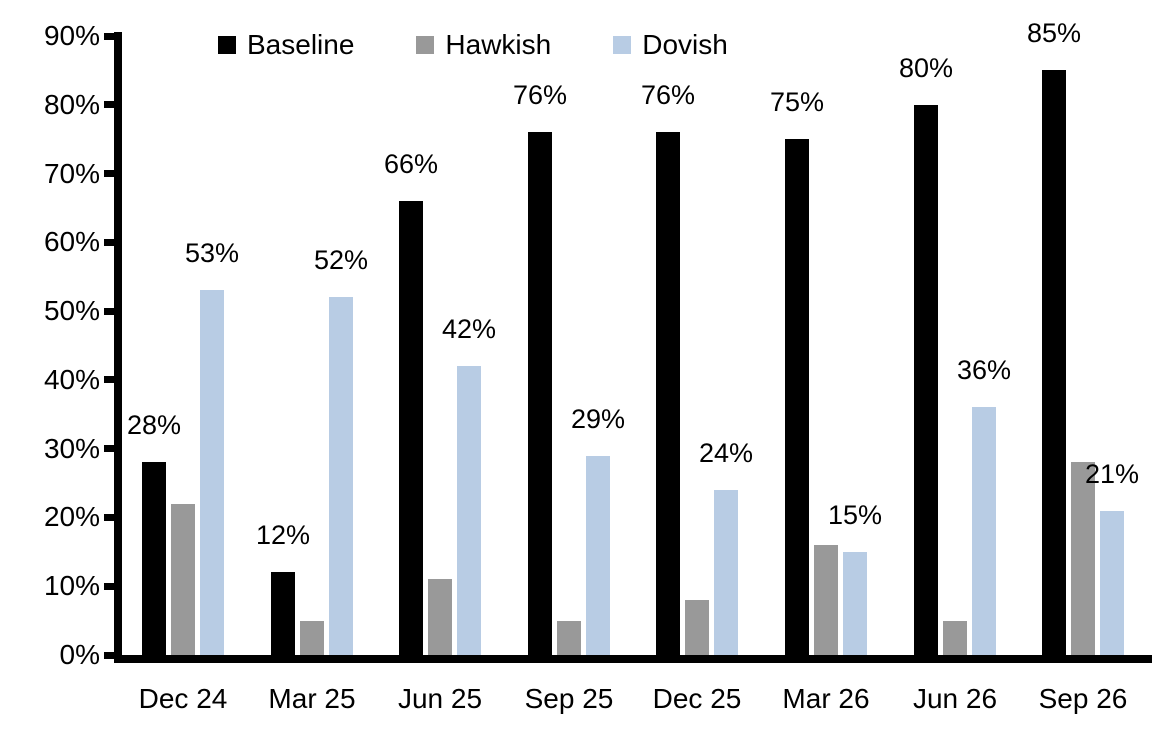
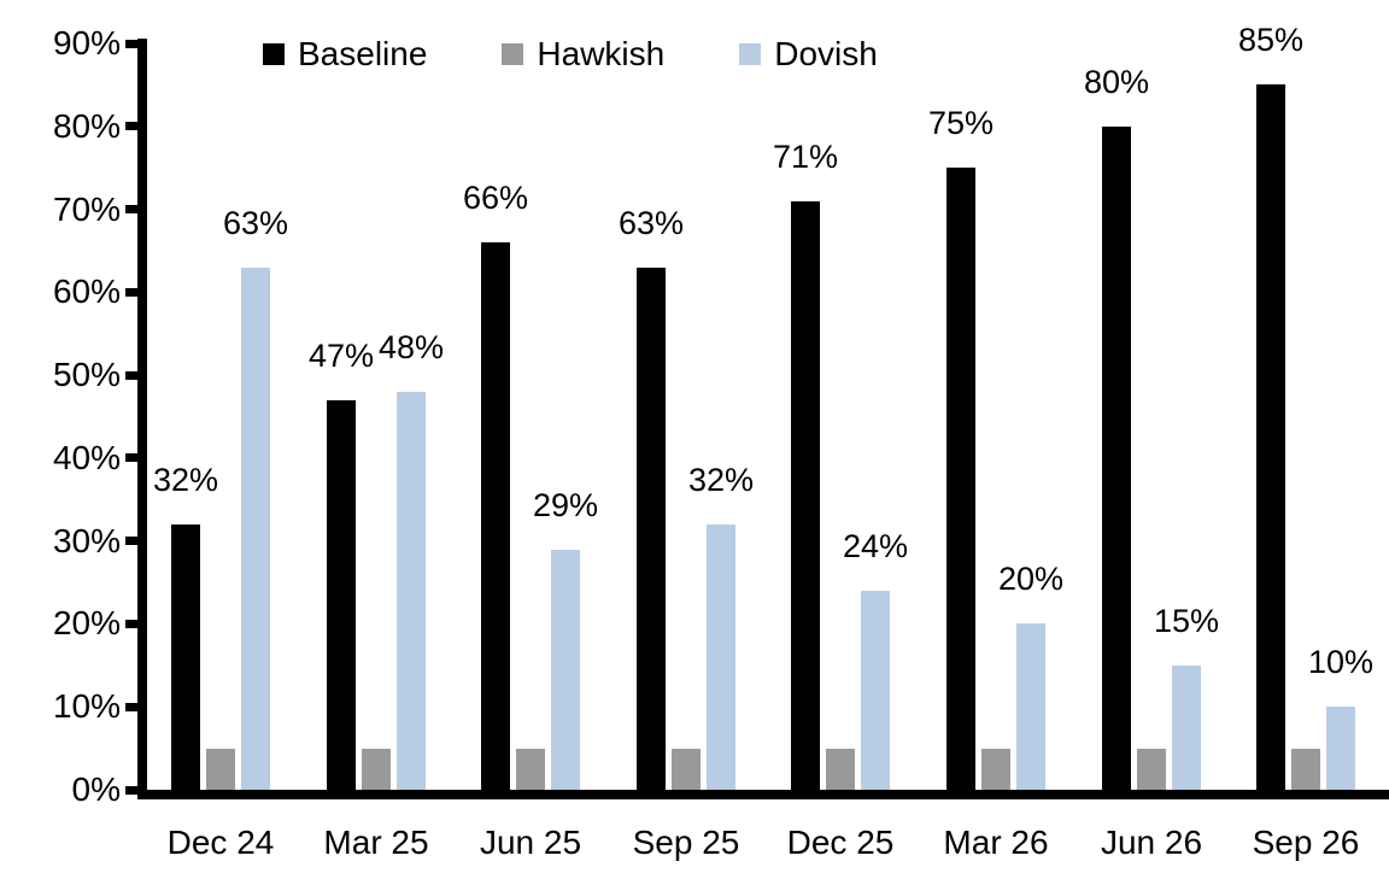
Baseline/Dec 24: 28% -> 32%
Hawkish/Dec 24: 22% -> 5%
Dovish/Dec 24: 53% -> 63%
Baseline/Mar 25: 12% -> 47%
Dovish/Mar 25: 52% -> 48%
Hawkish/Jun 25: 11% -> 5%
Dovish/Jun 25: 42% -> 29%
Baseline/Sep 25: 76% -> 63%
Dovish/Sep 25: 29% -> 32%
Baseline/Dec 25: 76% -> 71%
Hawkish/Dec 25: 8% -> 5%
Hawkish/Mar 26: 16% -> 5%
Dovish/Mar 26: 15% -> 20%
Dovish/Jun 26: 36% -> 15%
Hawkish/Sep 26: 28% -> 5%
Dovish/Sep 26: 21% -> 10%
